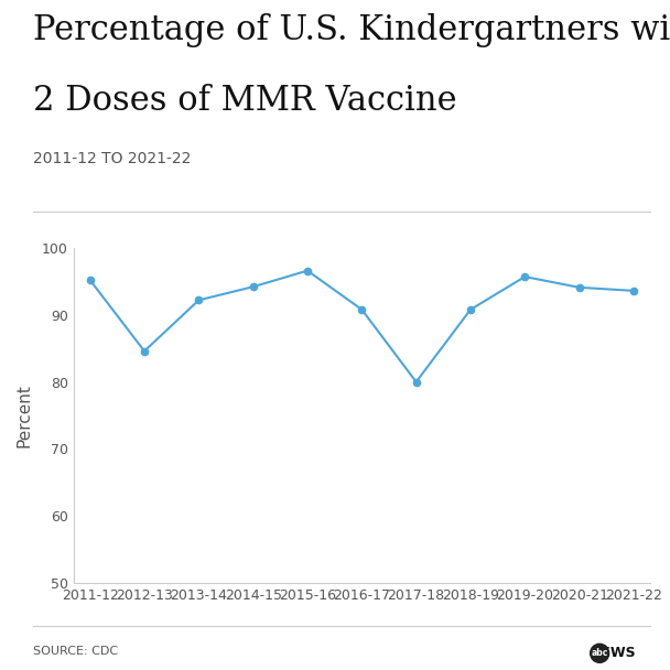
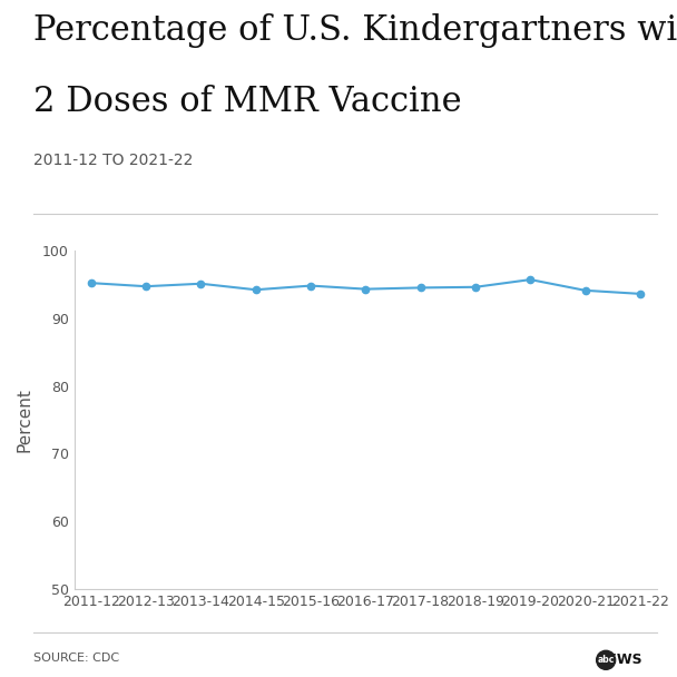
2012-13: 84.6 -> 94.7
2013-14: 92.2 -> 95.1
2015-16: 96.6 -> 94.8
2016-17: 90.8 -> 94.3
2017-18: 80.0 -> 94.5
2018-19: 90.8 -> 94.6
